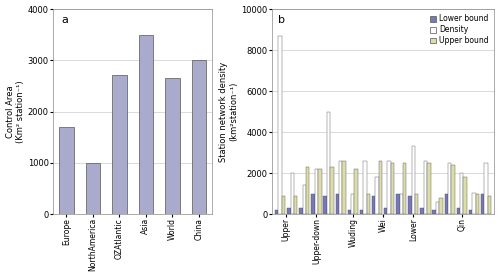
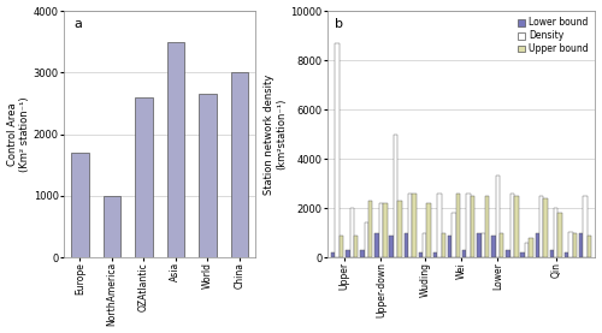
OZAtlantic: 2720 -> 2600
